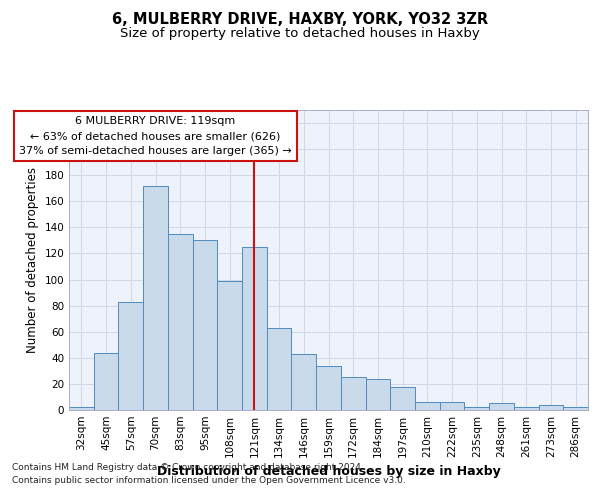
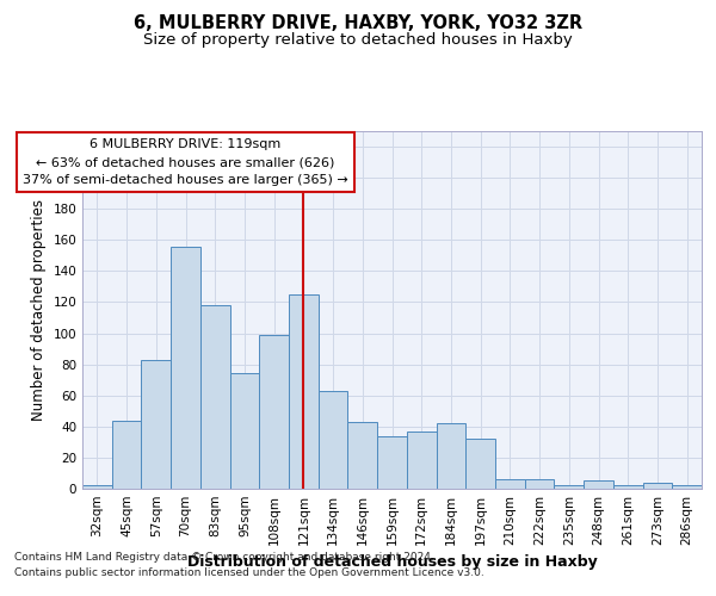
70sqm: 172 -> 156
83sqm: 135 -> 118
95sqm: 130 -> 74
172sqm: 25 -> 37
184sqm: 24 -> 42
197sqm: 18 -> 32
